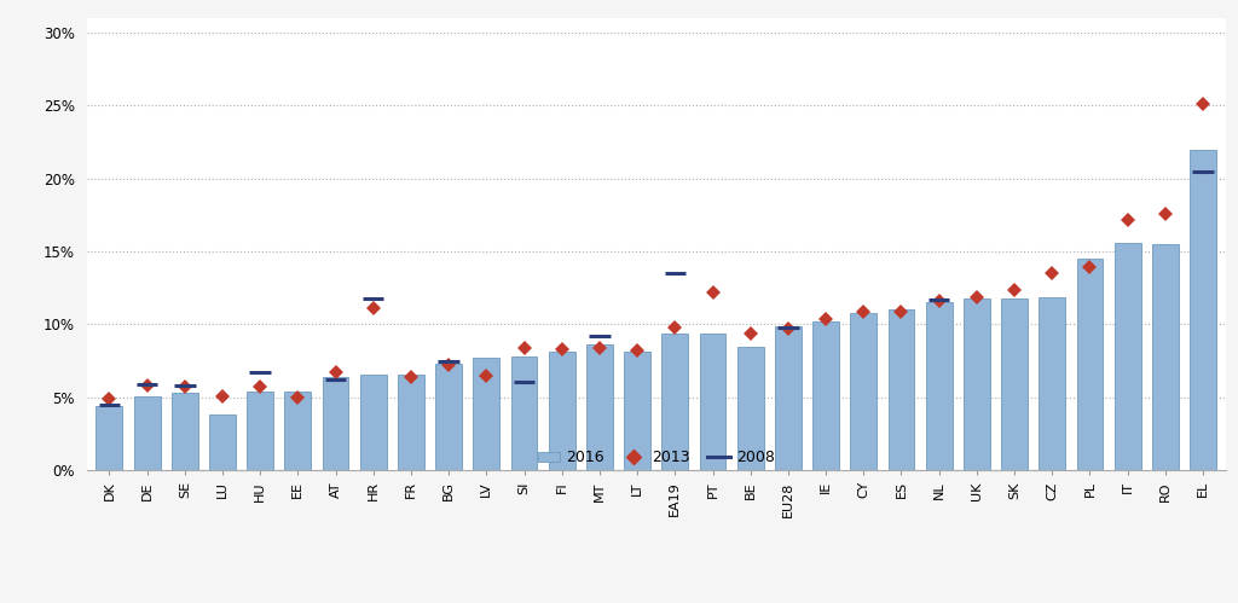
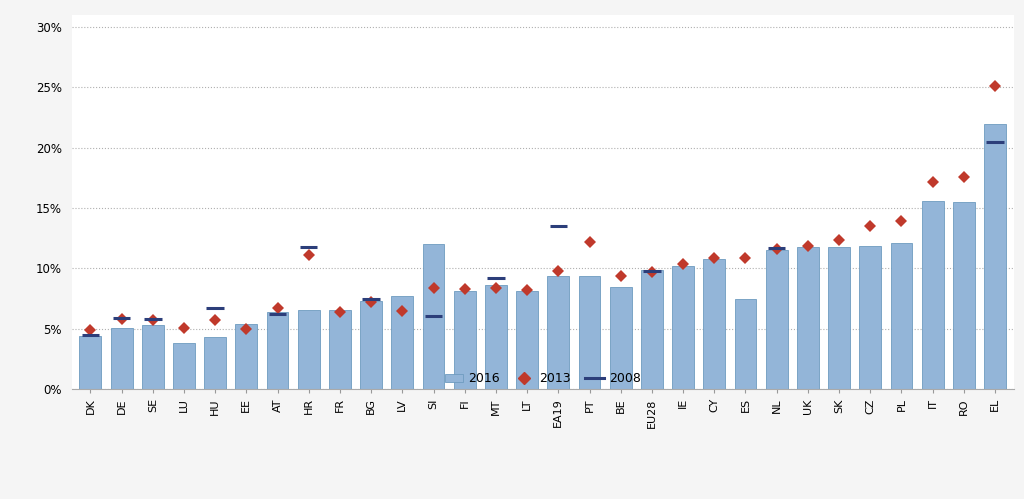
HU: 5.4% -> 4.3%
SI: 7.8% -> 12.0%
ES: 11.0% -> 7.5%
PL: 14.5% -> 12.1%
